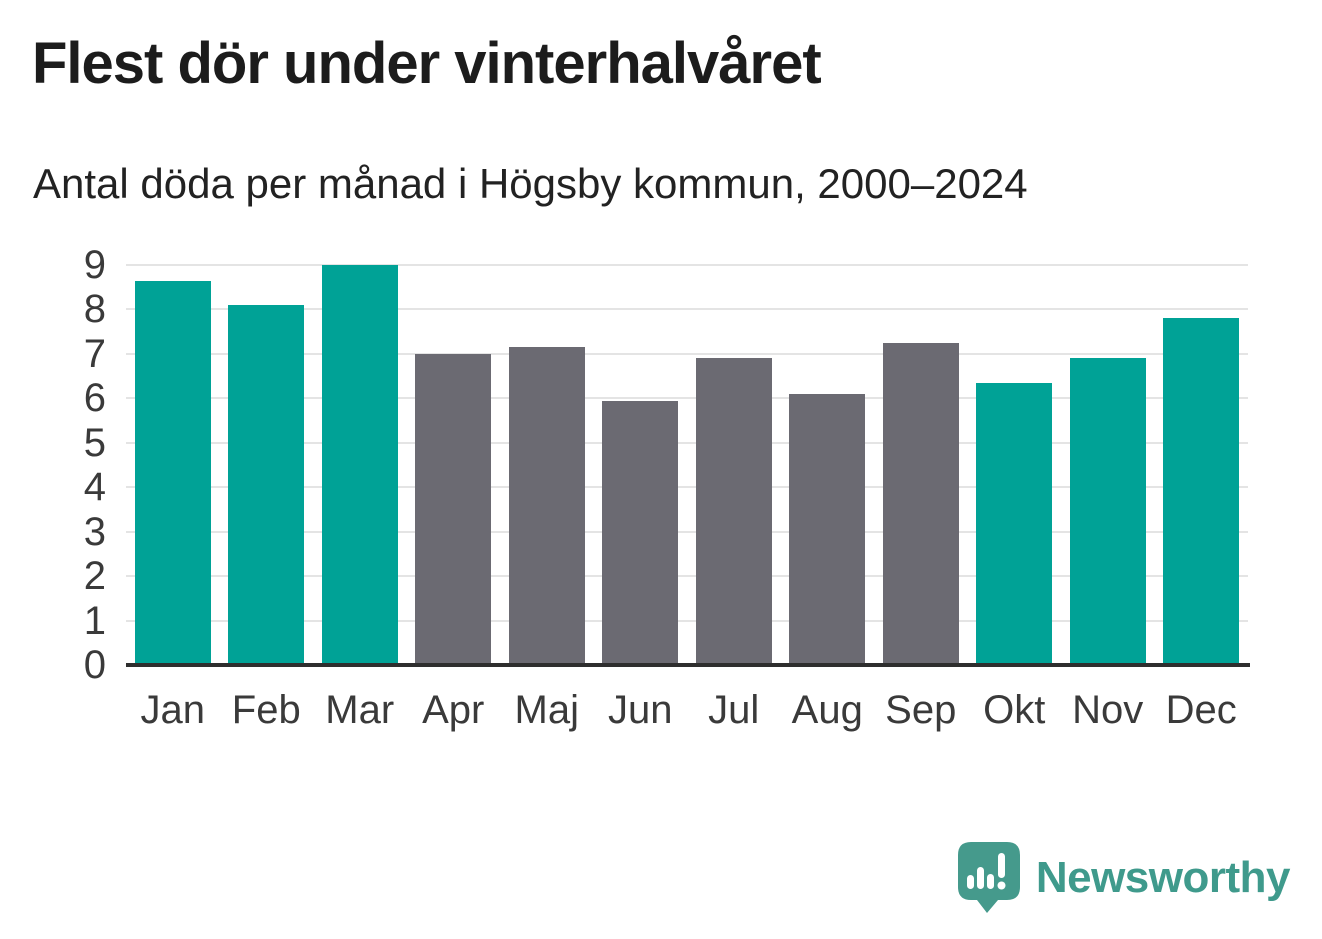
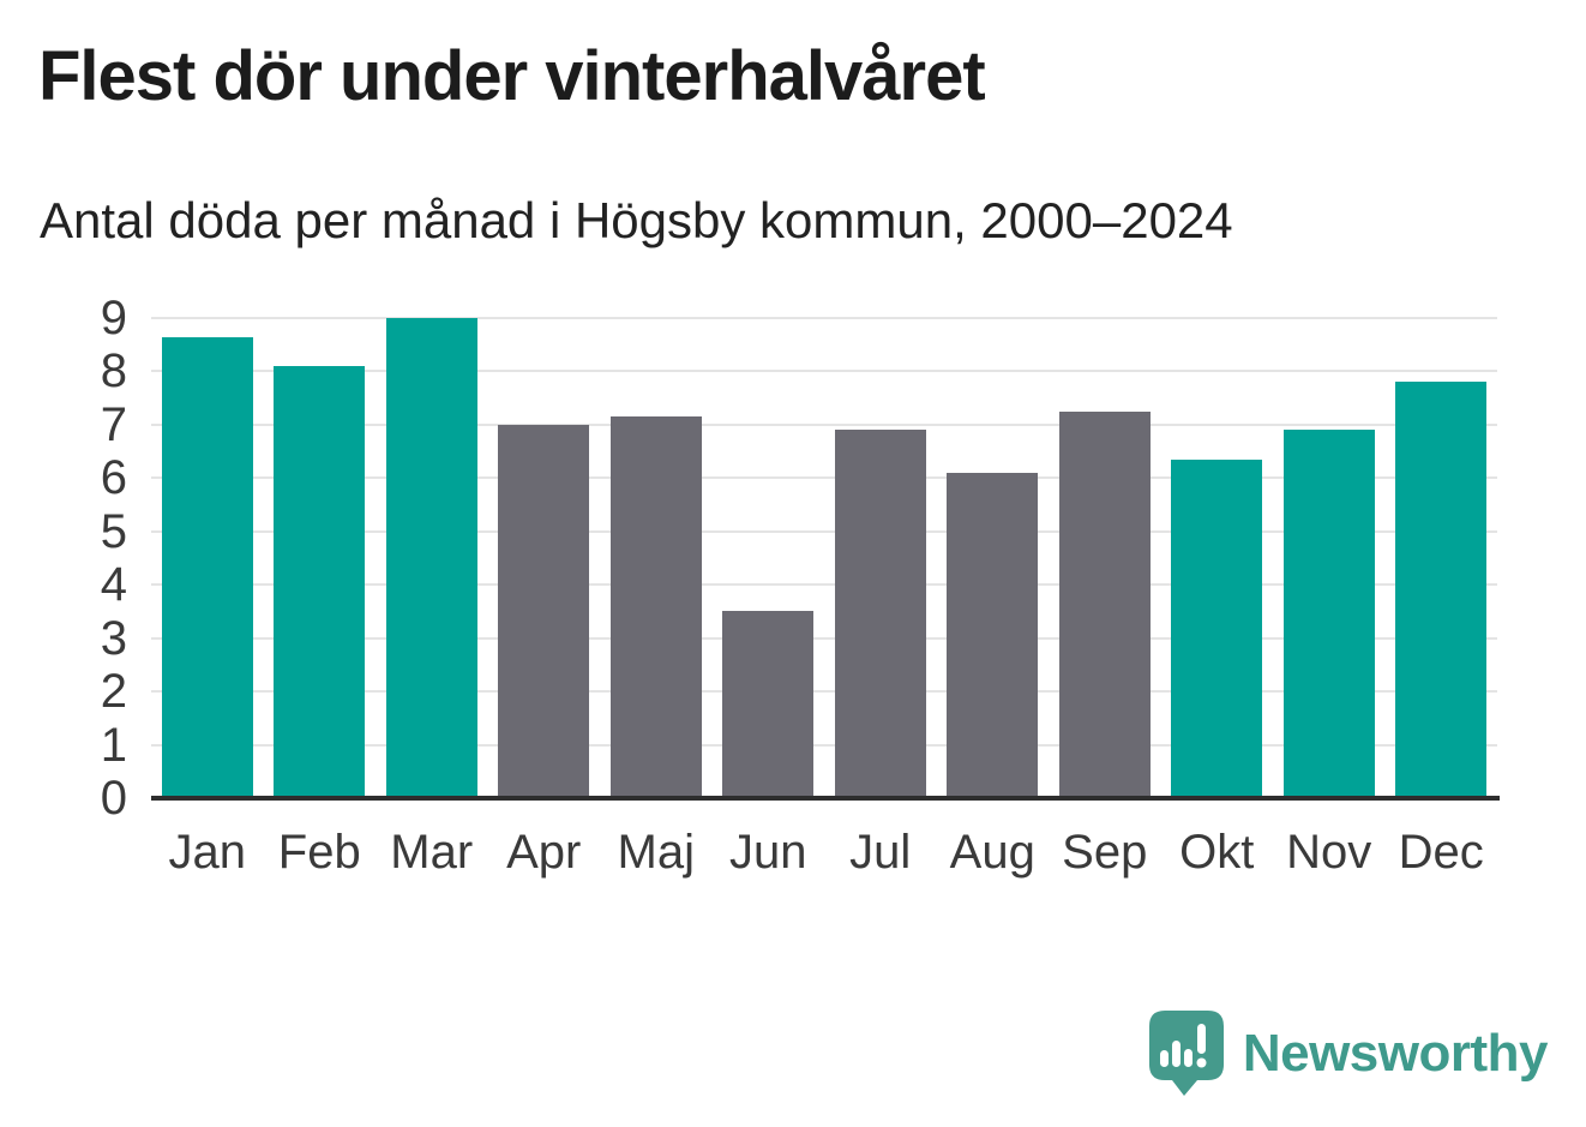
Jun: 6.0 -> 3.5
